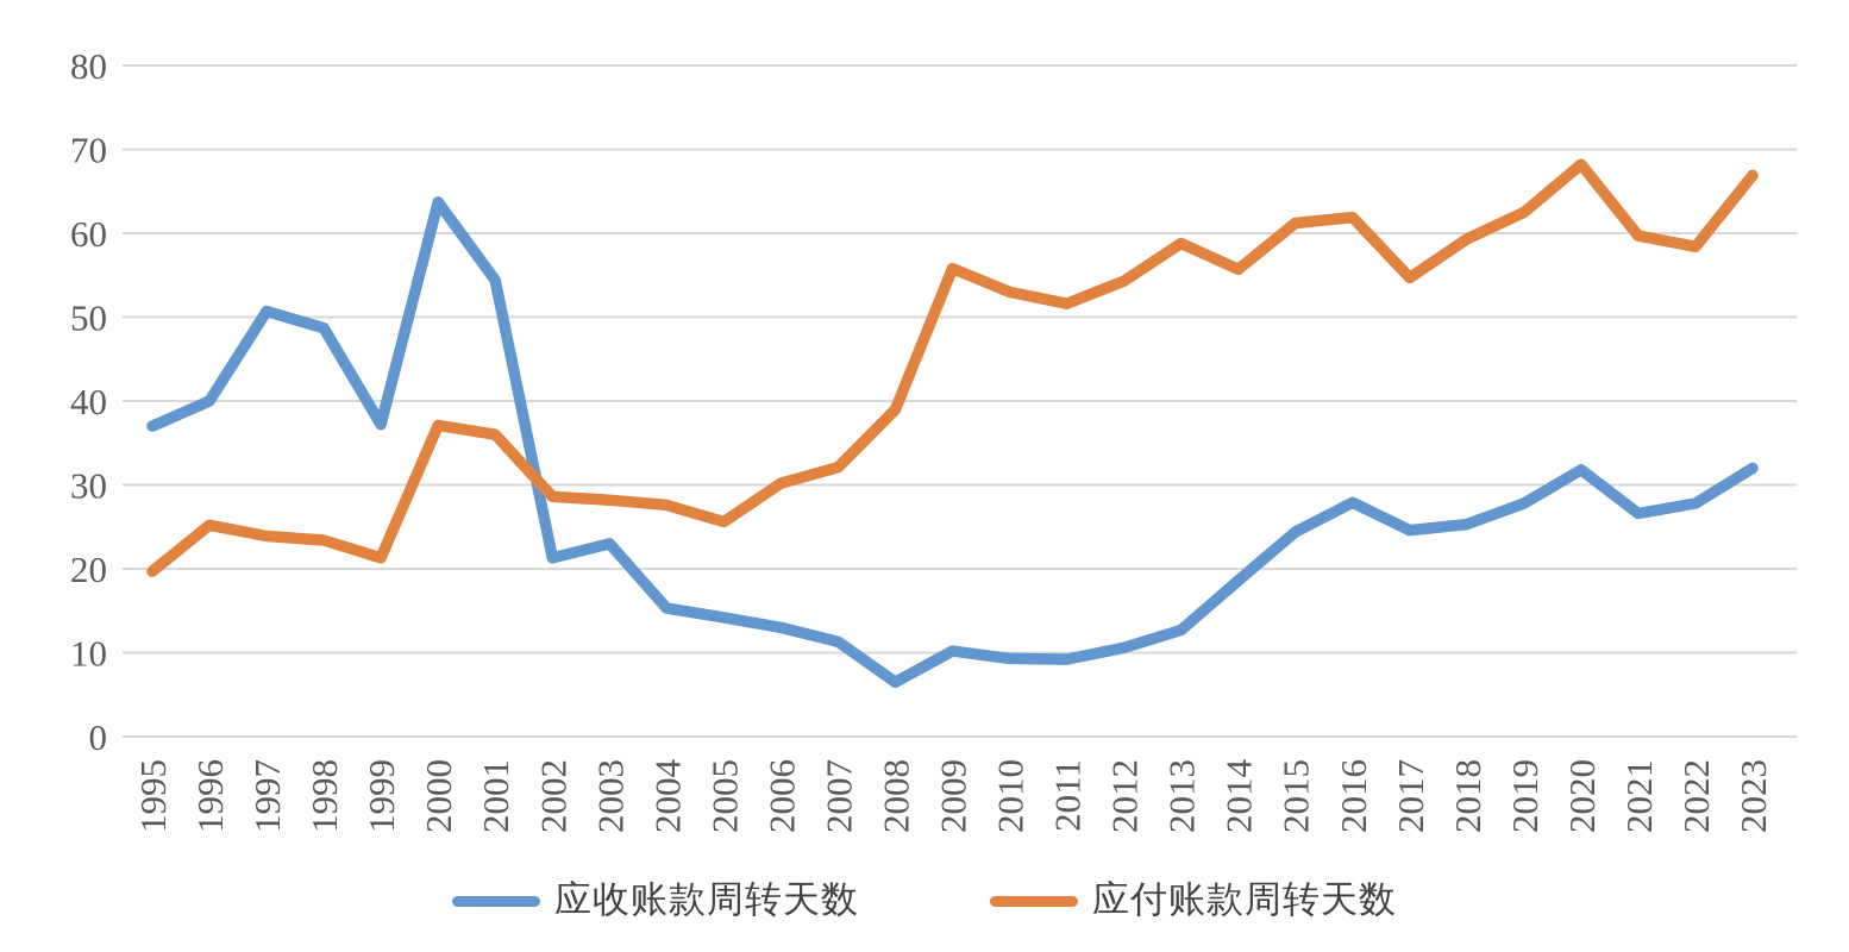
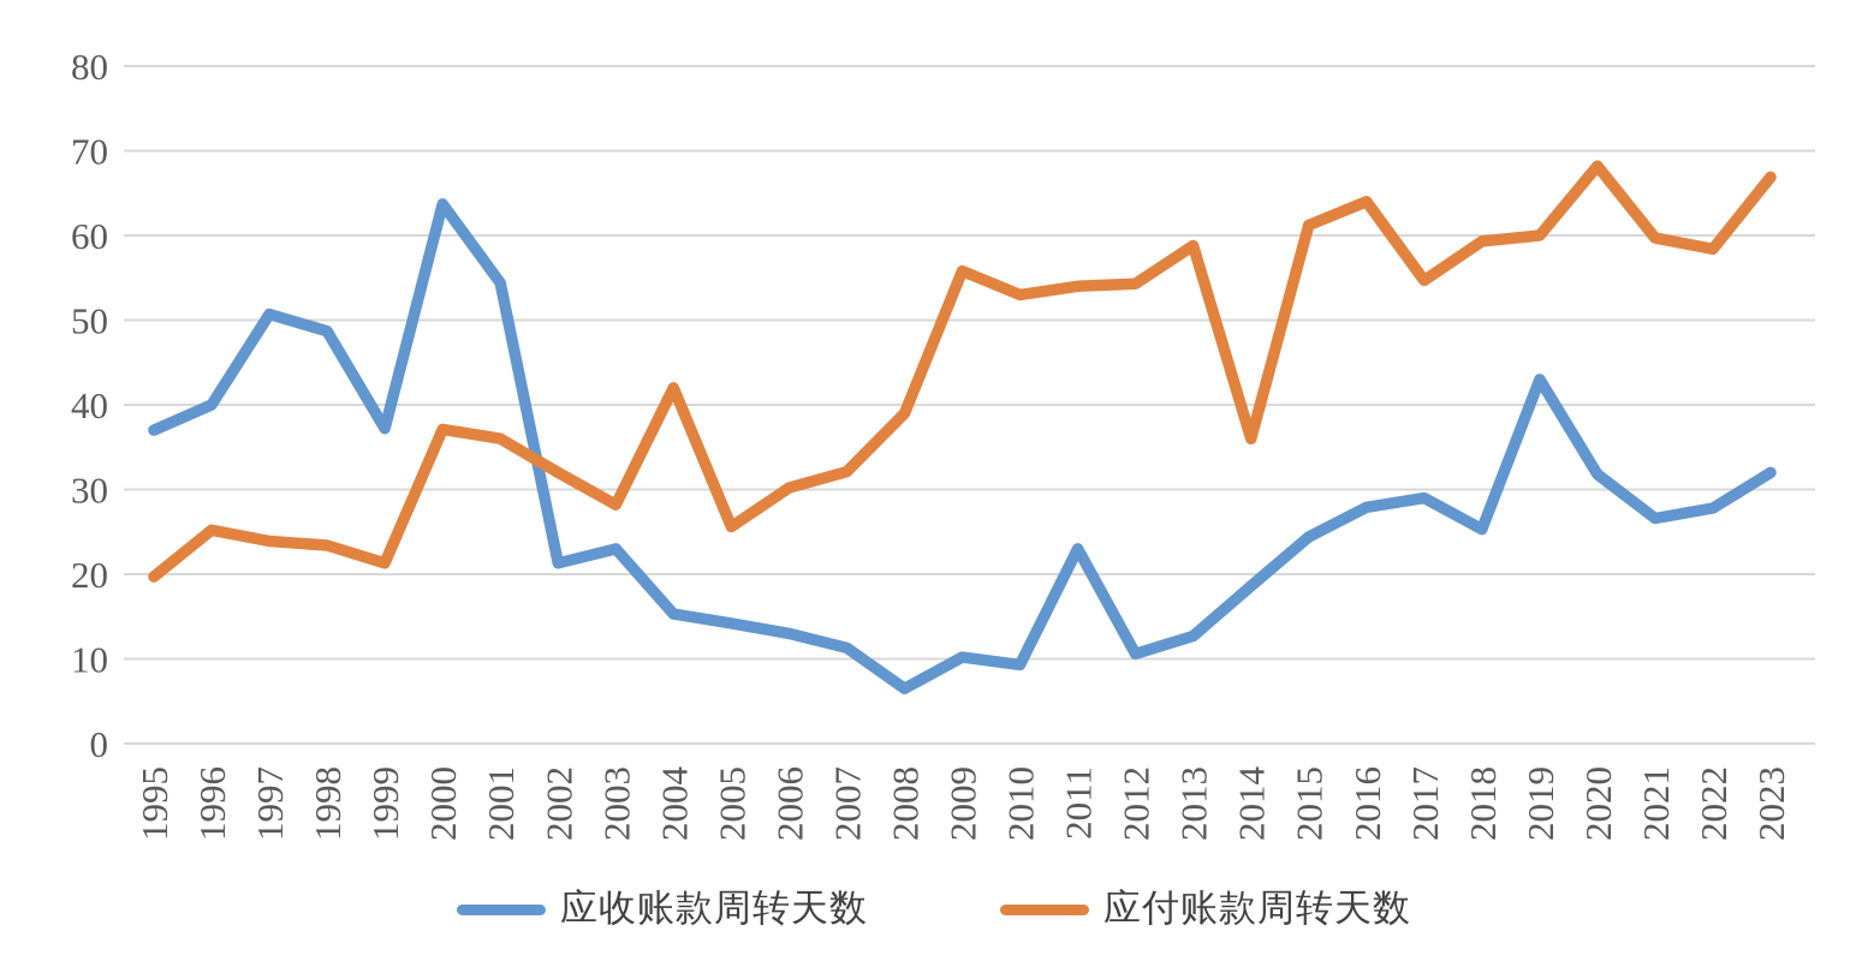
应付账款周转天数/2002: 29 -> 32
应付账款周转天数/2004: 28 -> 42
应收账款周转天数/2011: 9 -> 23
应付账款周转天数/2011: 52 -> 54
应付账款周转天数/2014: 56 -> 36
应付账款周转天数/2016: 62 -> 64
应收账款周转天数/2017: 25 -> 29
应收账款周转天数/2019: 28 -> 43
应付账款周转天数/2019: 62 -> 60
